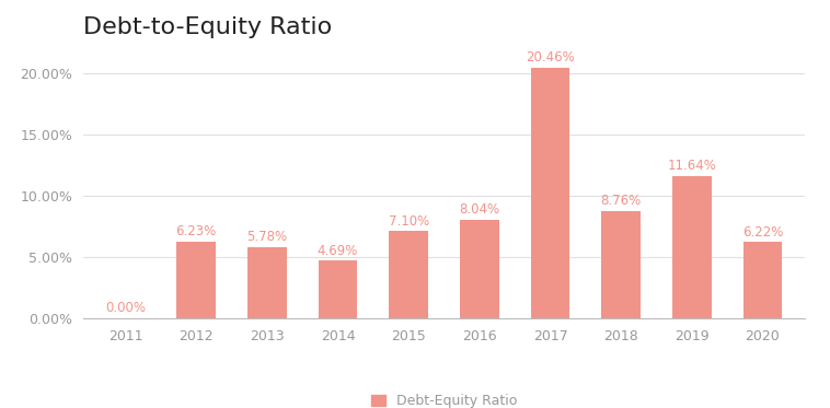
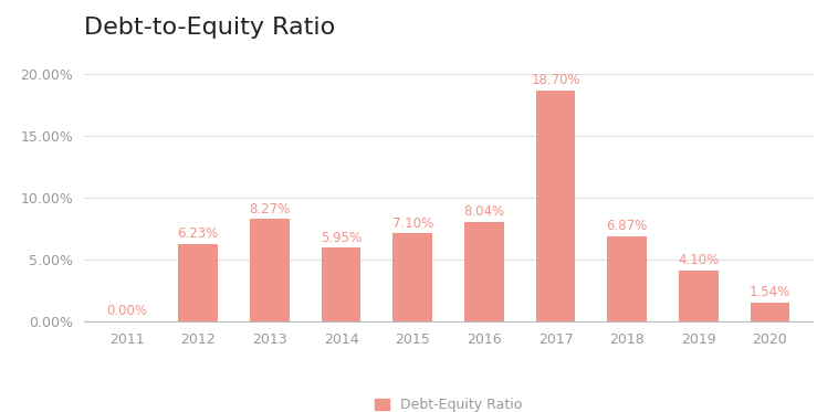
2013: 5.78% -> 8.27%
2014: 4.69% -> 5.95%
2017: 20.46% -> 18.70%
2018: 8.76% -> 6.87%
2019: 11.64% -> 4.10%
2020: 6.22% -> 1.54%
